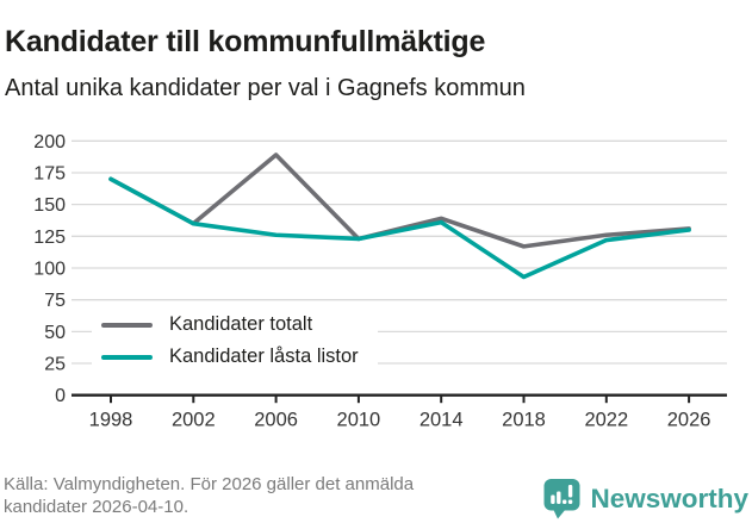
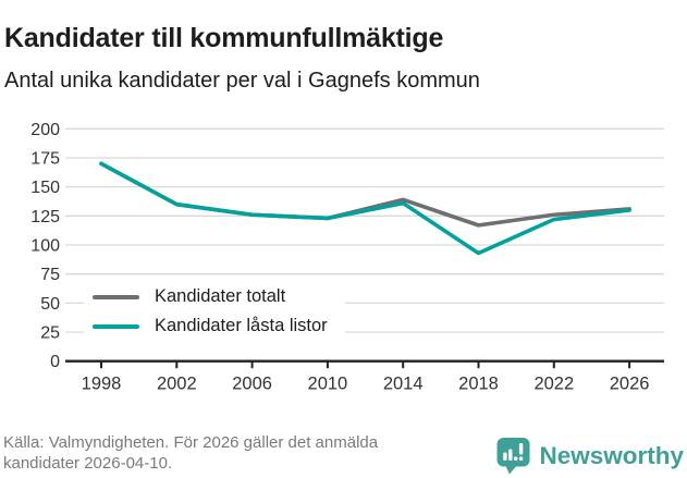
Kandidater totalt/2006: 189 -> 126
